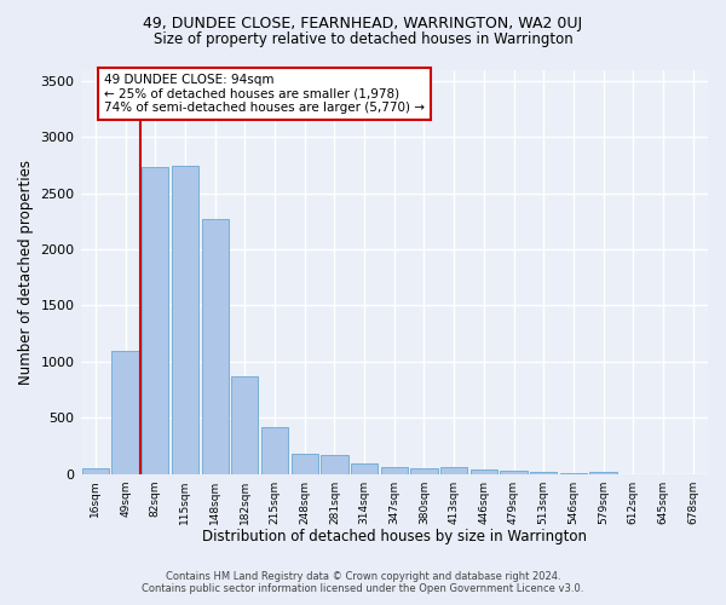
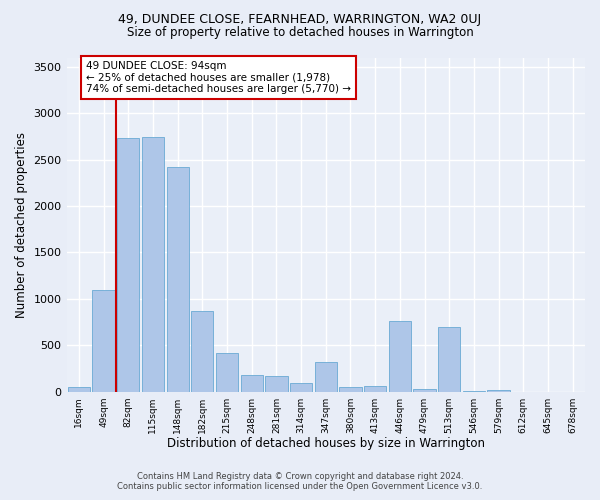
148sqm: 2270 -> 2420
347sqm: 60 -> 320
446sqm: 40 -> 760
513sqm: 20 -> 700
